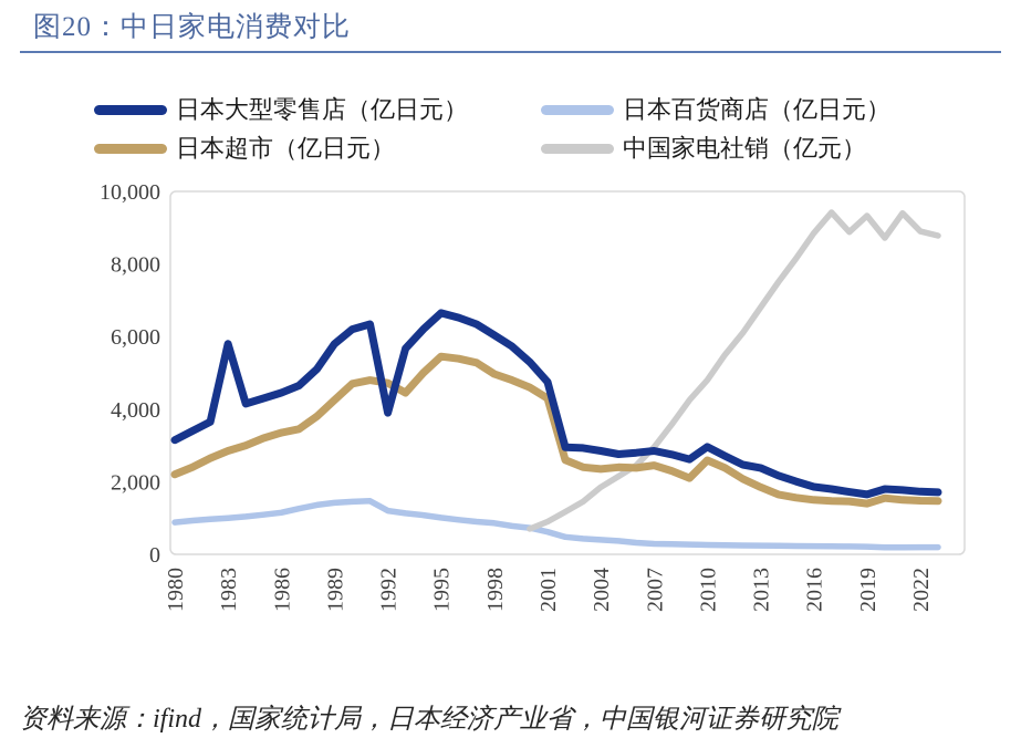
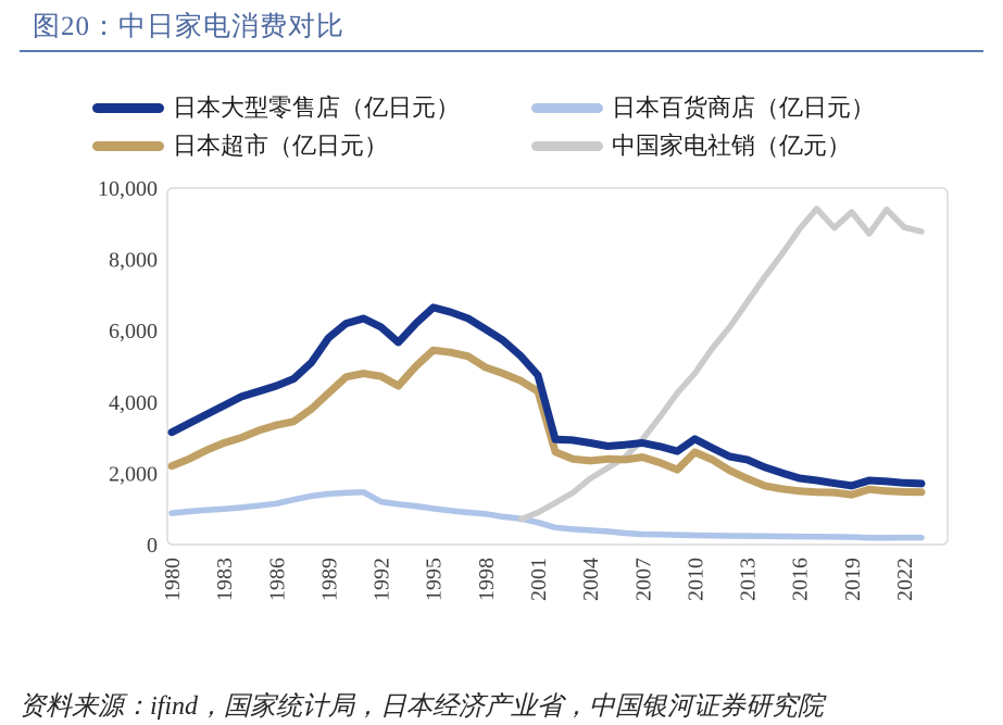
日本大型零售店（亿日元）/1983: 5800 -> 3900
日本大型零售店（亿日元）/1992: 3900 -> 6100
